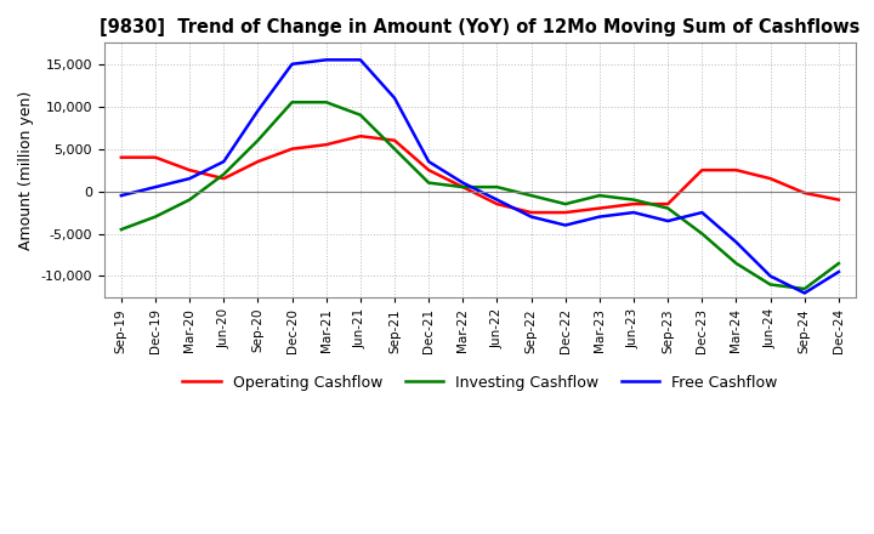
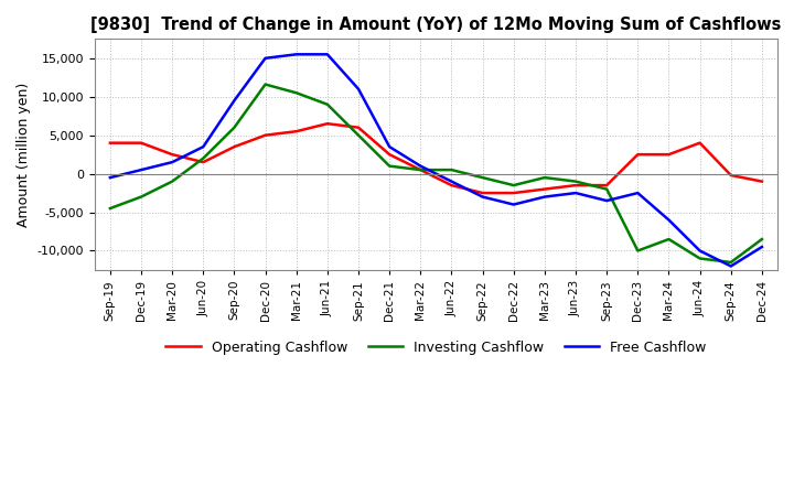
Investing Cashflow/Dec-20: 10,500 -> 11,600
Investing Cashflow/Dec-23: -5,000 -> -10,000
Operating Cashflow/Jun-24: 1,500 -> 4,000
